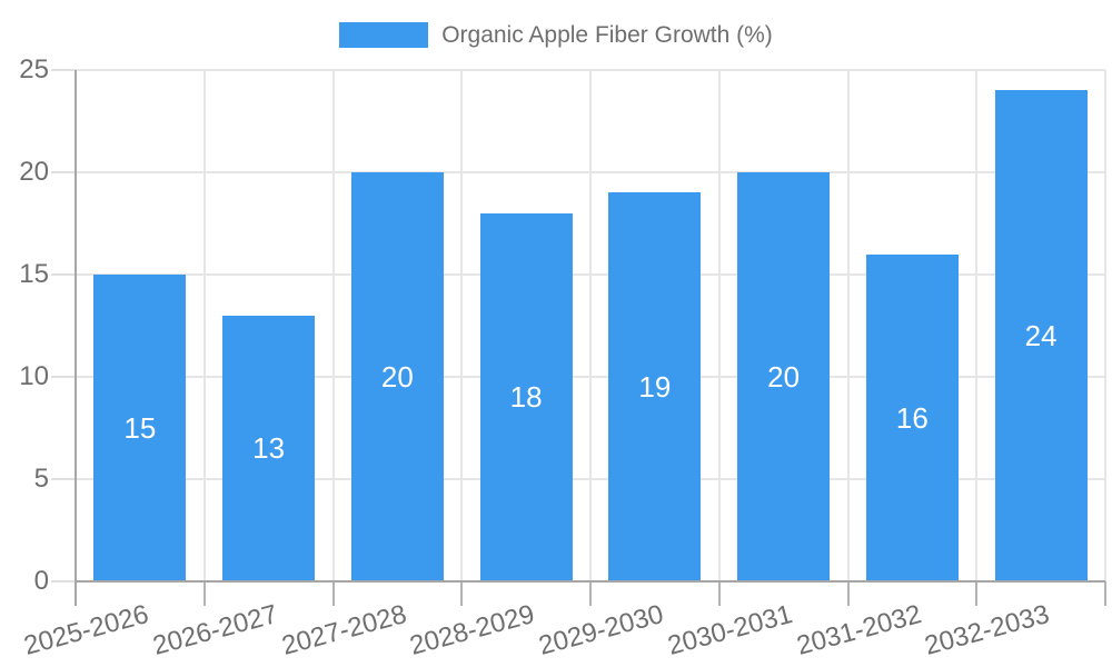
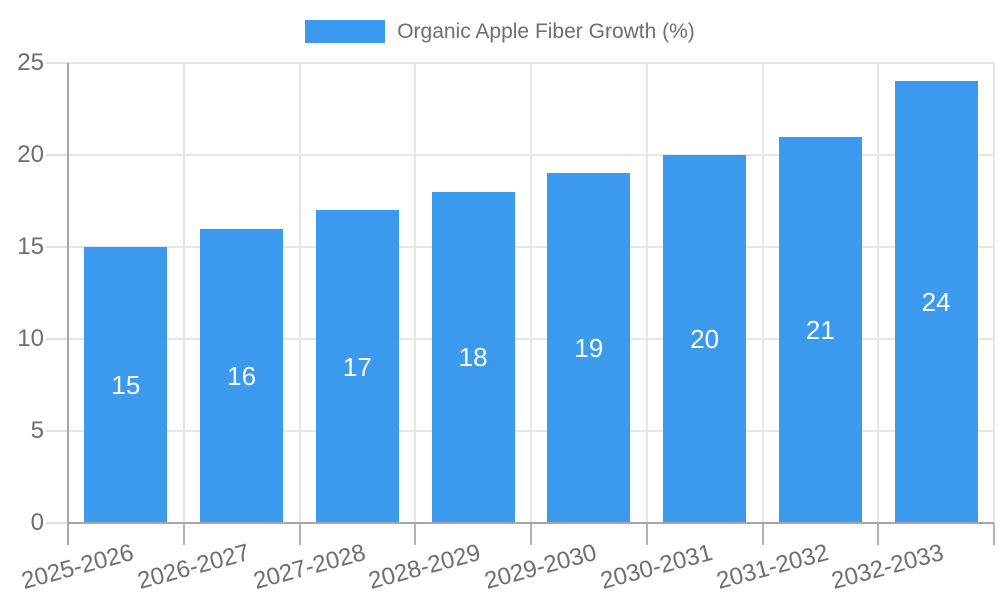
2026-2027: 13 -> 16
2027-2028: 20 -> 17
2031-2032: 16 -> 21
